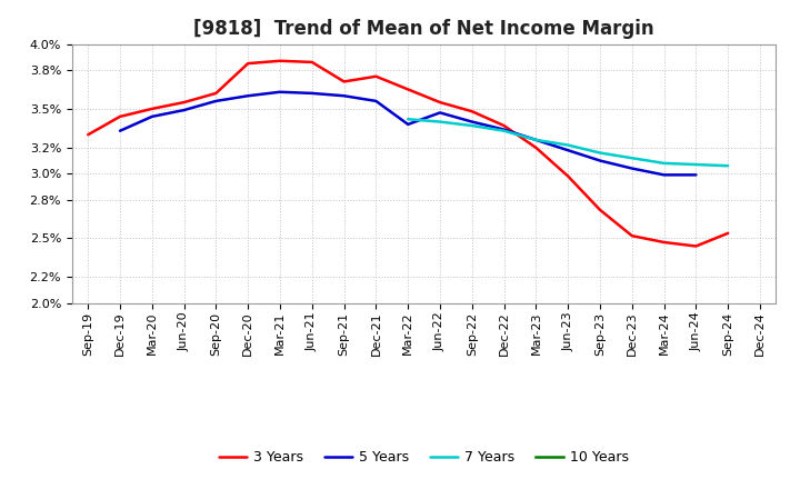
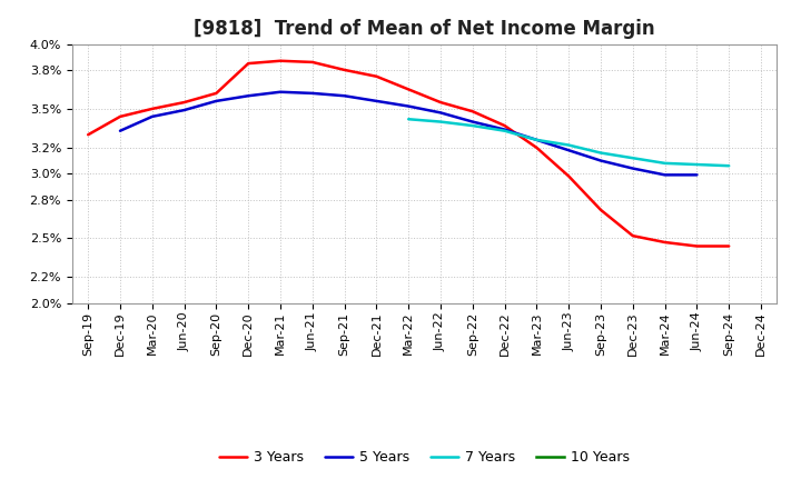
3 Years/Sep-21: 3.71% -> 3.80%
5 Years/Mar-22: 3.38% -> 3.52%
3 Years/Sep-24: 2.54% -> 2.44%
